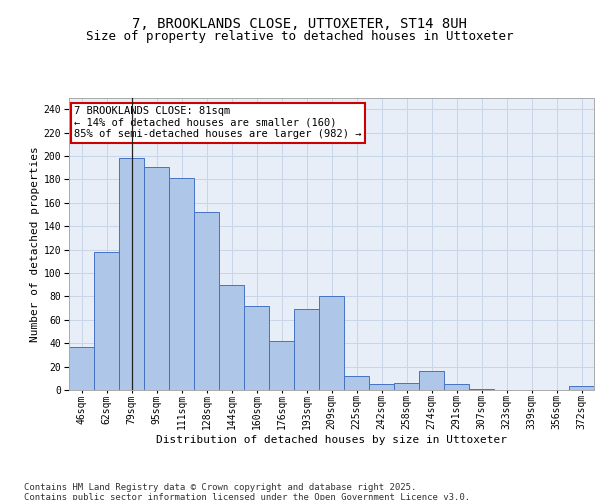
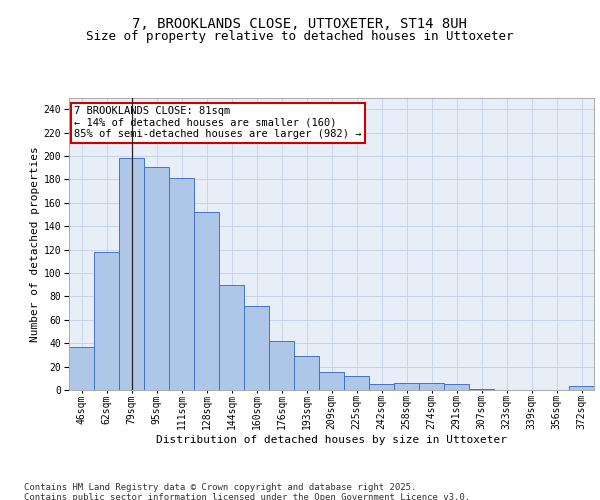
193sqm: 69 -> 29
209sqm: 80 -> 15
274sqm: 16 -> 6
